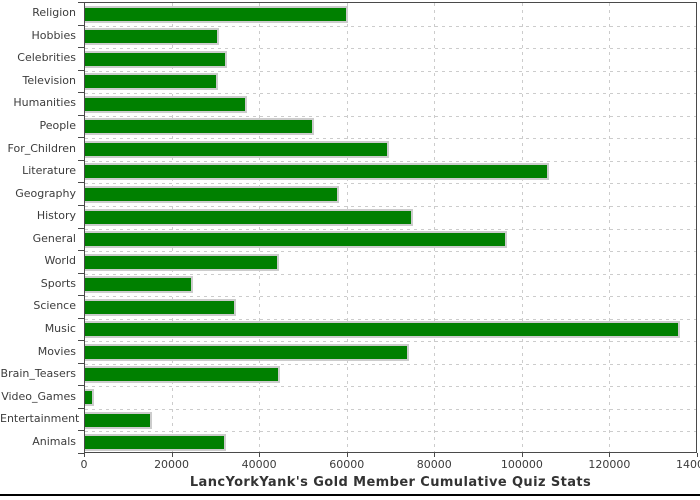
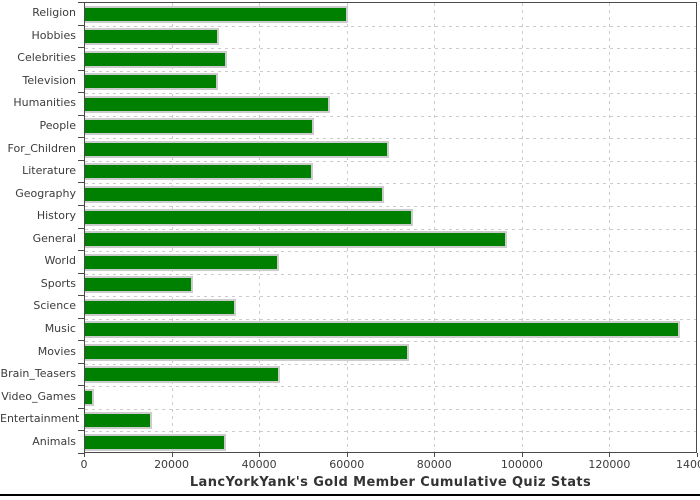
Humanities: 37000 -> 56000
Literature: 106000 -> 52000
Geography: 58000 -> 68000
